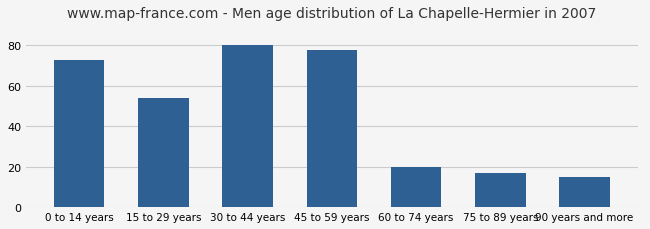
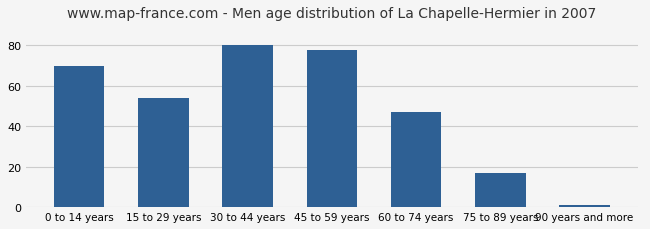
0 to 14 years: 73 -> 70
60 to 74 years: 20 -> 47
90 years and more: 15 -> 1
